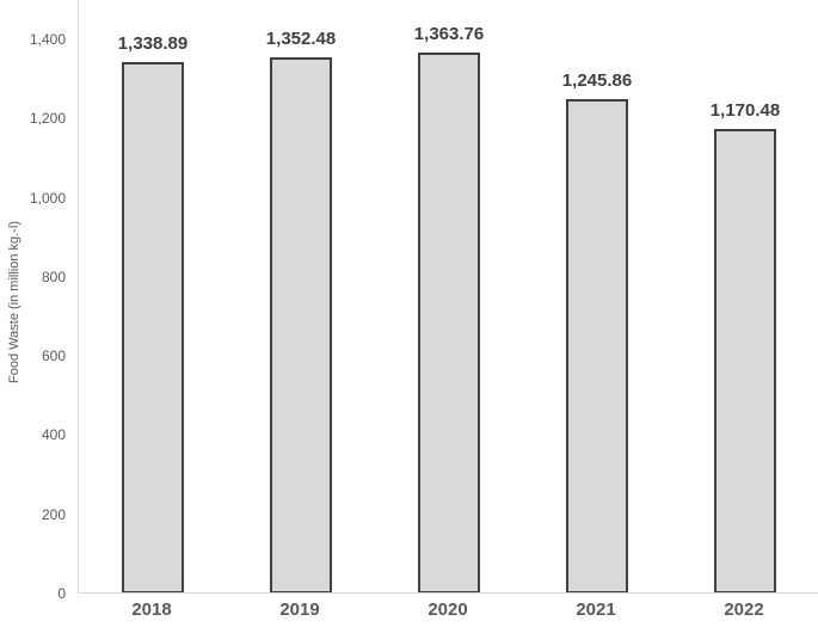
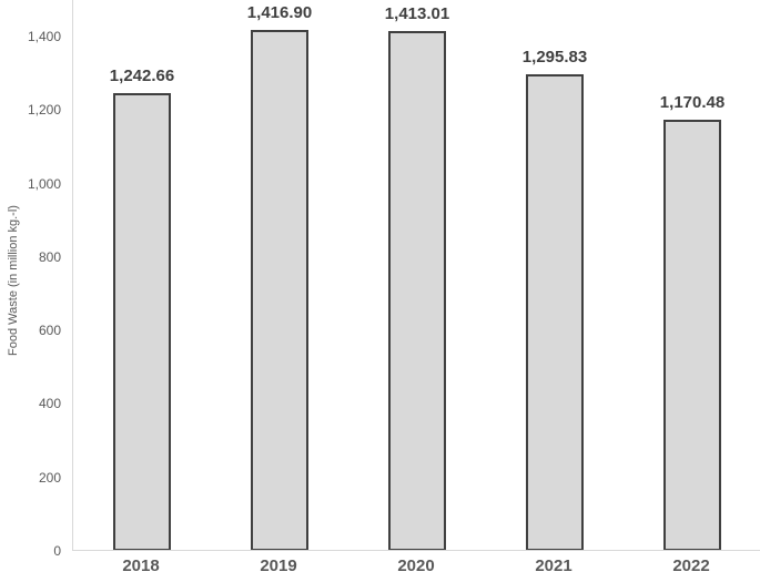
2018: 1,338.89 -> 1,242.66
2019: 1,352.48 -> 1,416.90
2020: 1,363.76 -> 1,413.01
2021: 1,245.86 -> 1,295.83
